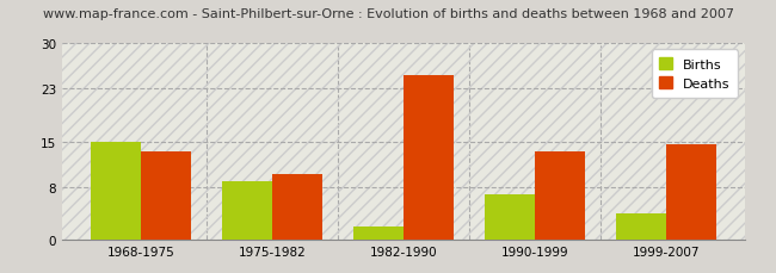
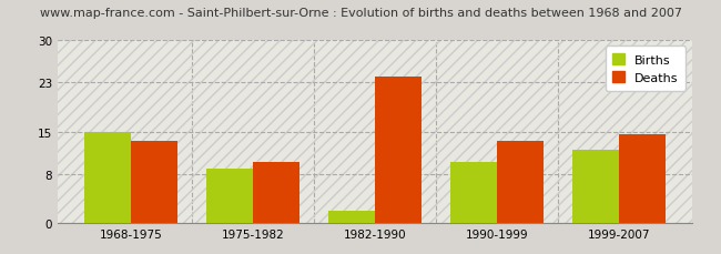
Deaths/1982-1990: 25.0 -> 24.0
Births/1990-1999: 7 -> 10
Births/1999-2007: 4 -> 12
